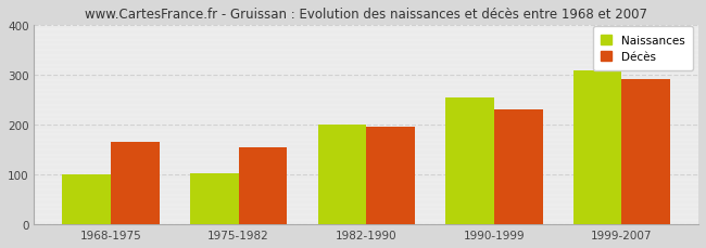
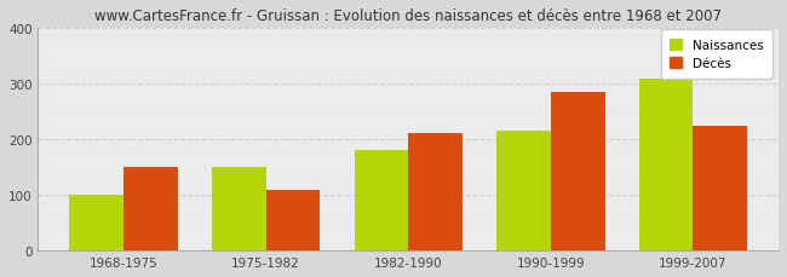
Décès/1968-1975: 165 -> 150
Naissances/1975-1982: 102 -> 150
Décès/1975-1982: 155 -> 110
Naissances/1982-1990: 200 -> 180
Décès/1982-1990: 195 -> 210
Naissances/1990-1999: 255 -> 215
Décès/1990-1999: 230 -> 285
Décès/1999-2007: 292 -> 225
